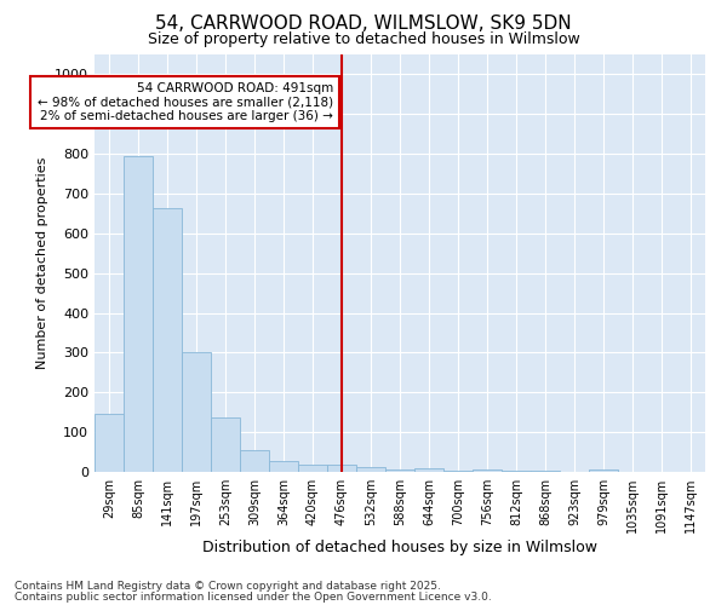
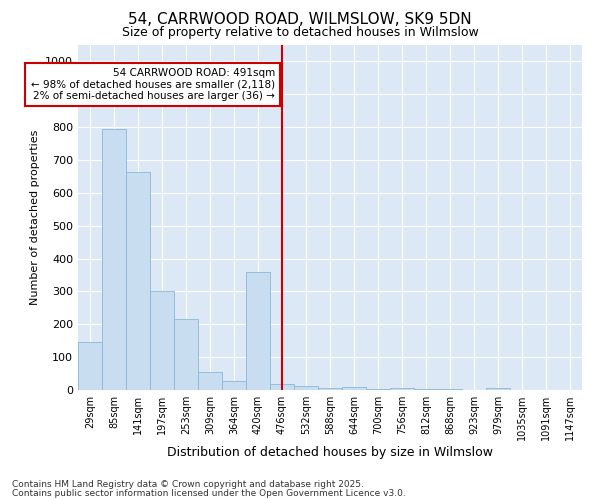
253sqm: 137 -> 215
420sqm: 17 -> 360
